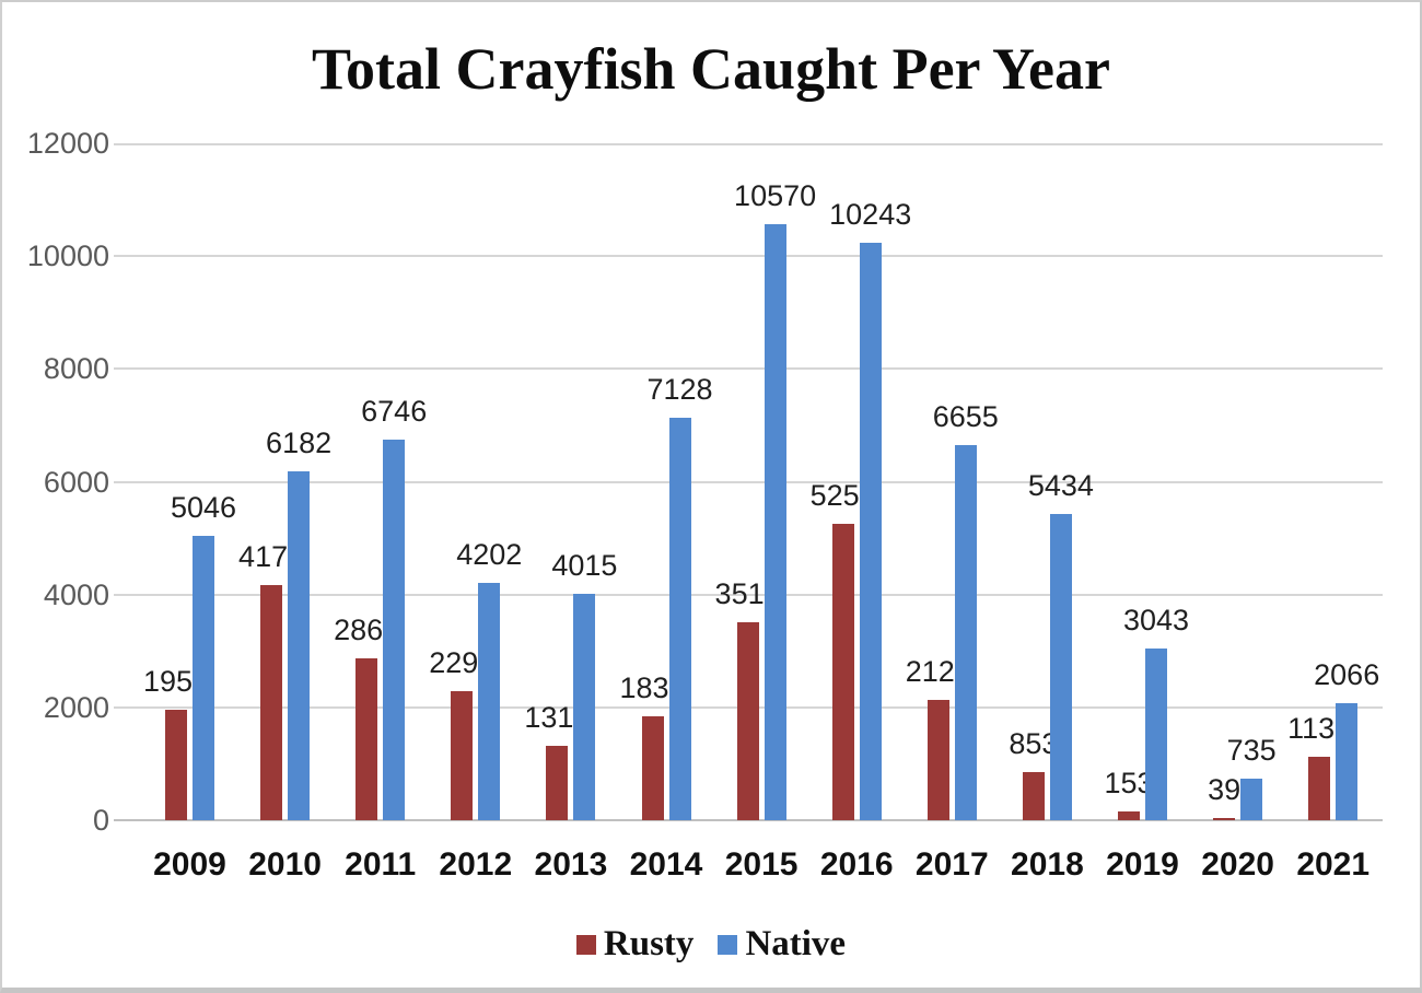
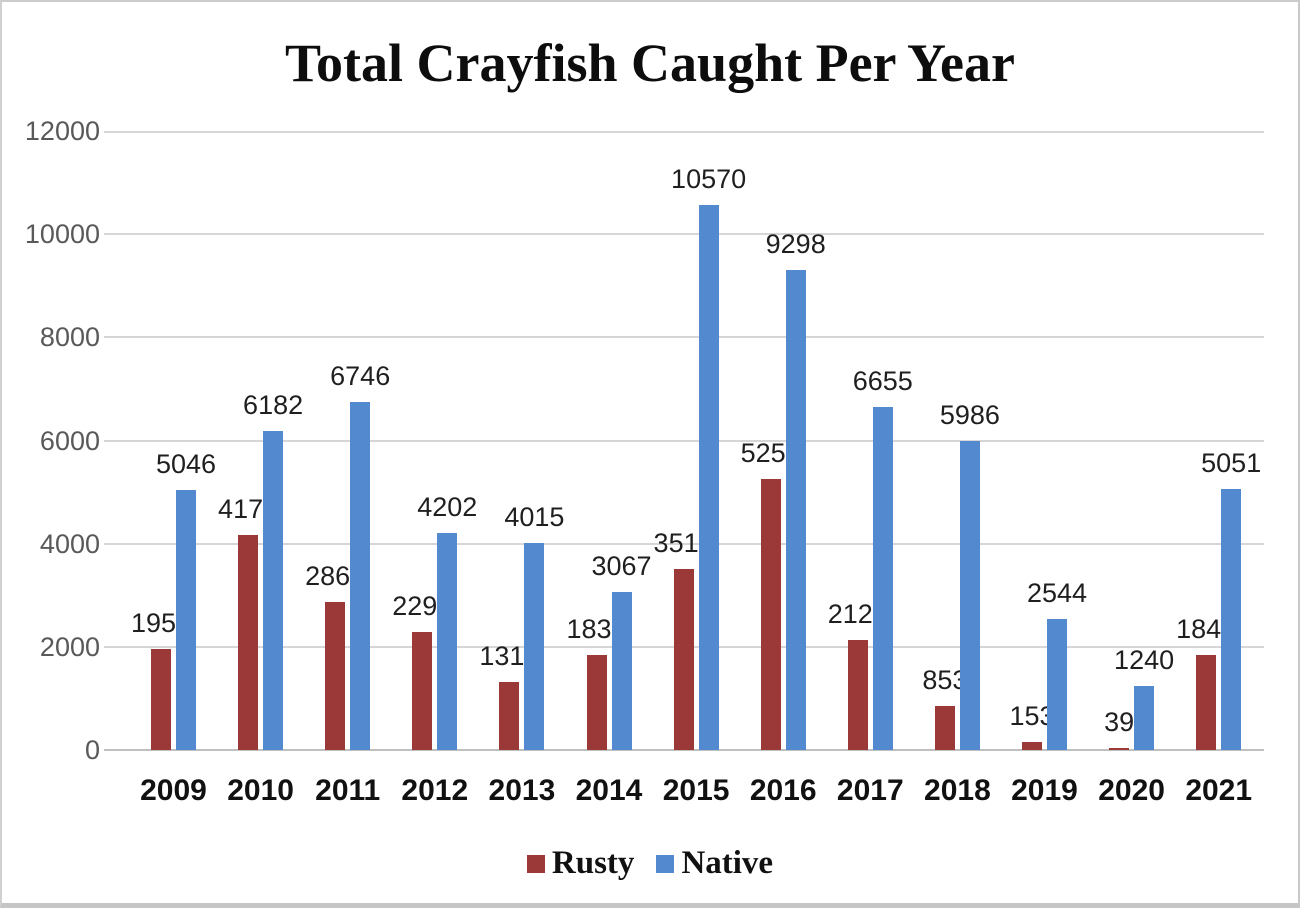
Native/2014: 7128 -> 3067
Native/2016: 10243 -> 9298
Native/2018: 5434 -> 5986
Native/2019: 3043 -> 2544
Native/2020: 735 -> 1240
Rusty/2021: 1133 -> 1849
Native/2021: 2066 -> 5051
